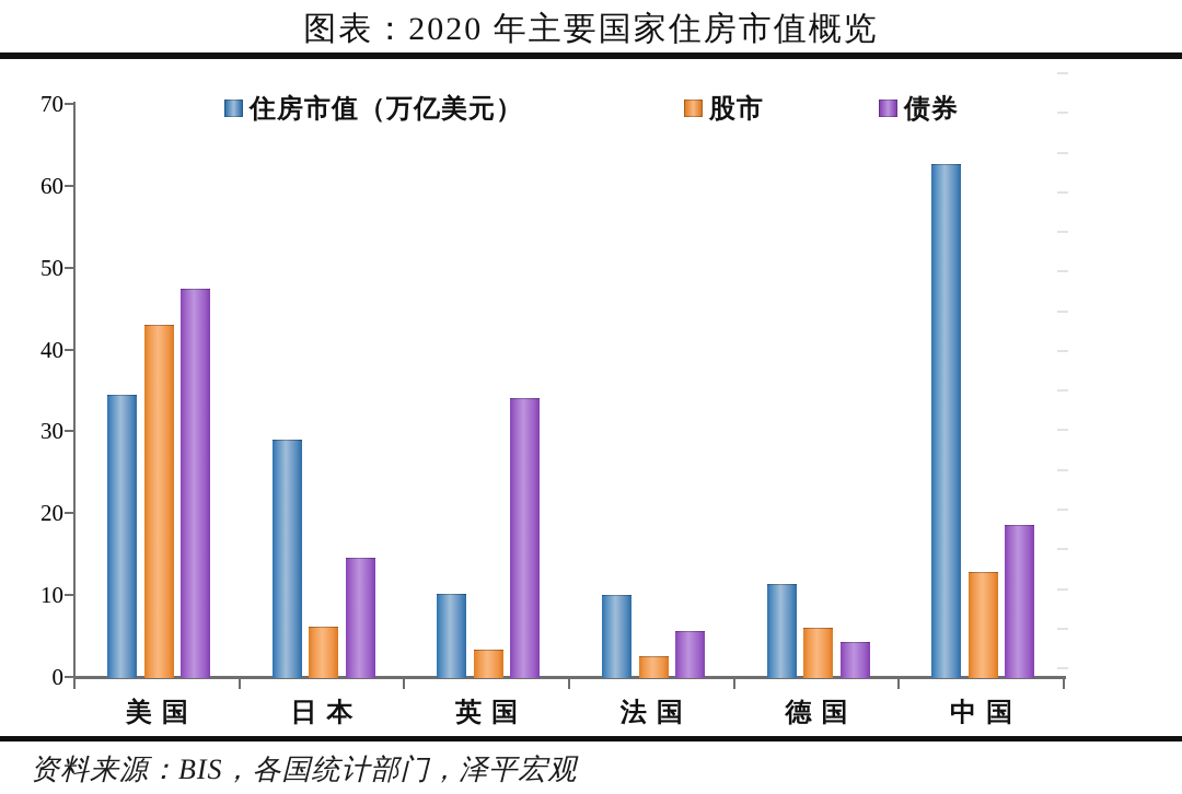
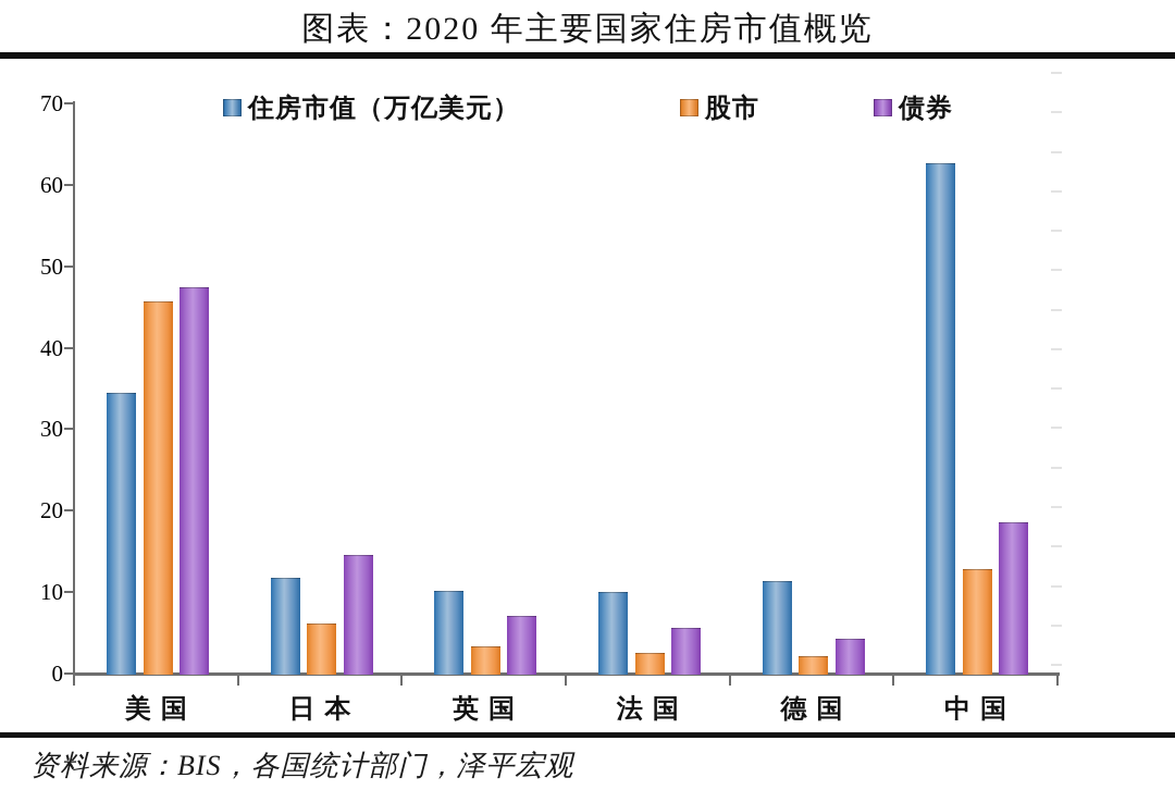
股市/美国: 43 -> 46
住房市值（万亿美元）/日本: 29 -> 12
债券/英国: 34 -> 7
股市/德国: 6 -> 2
